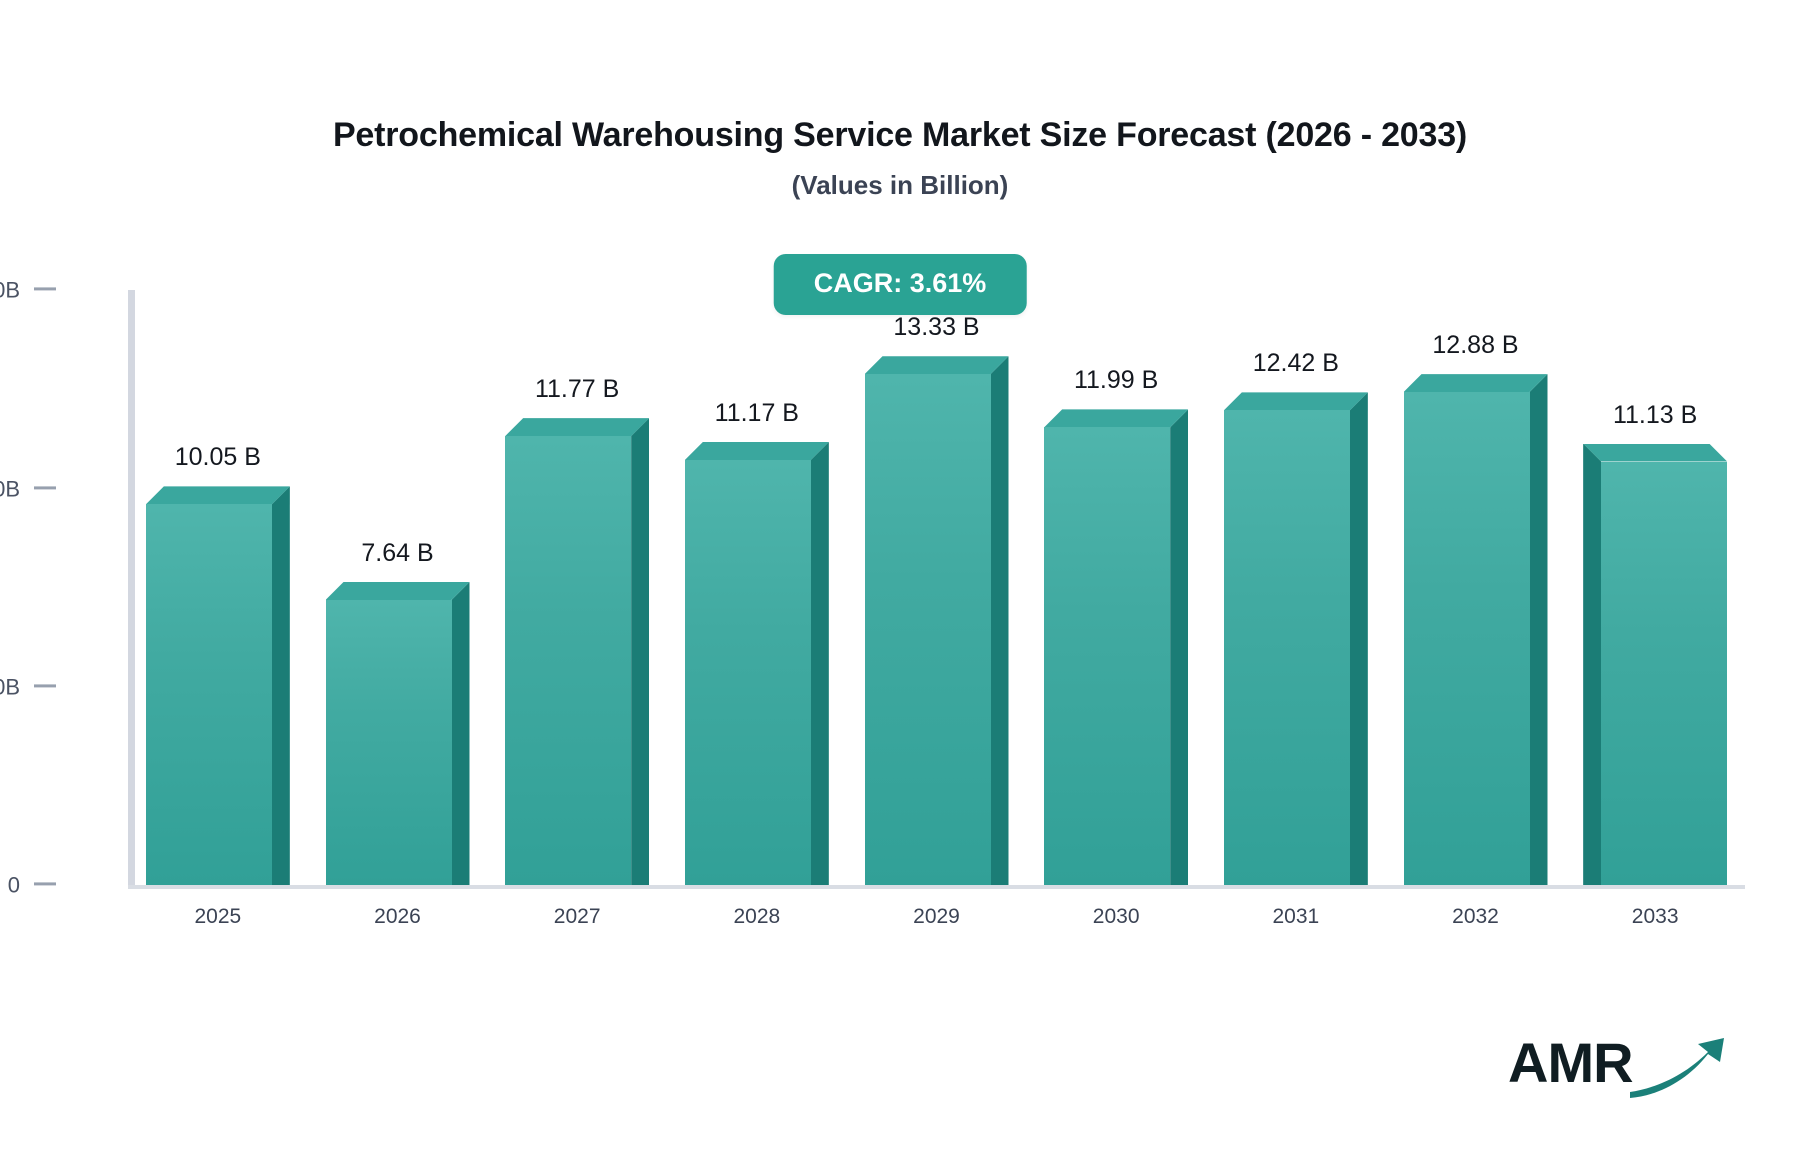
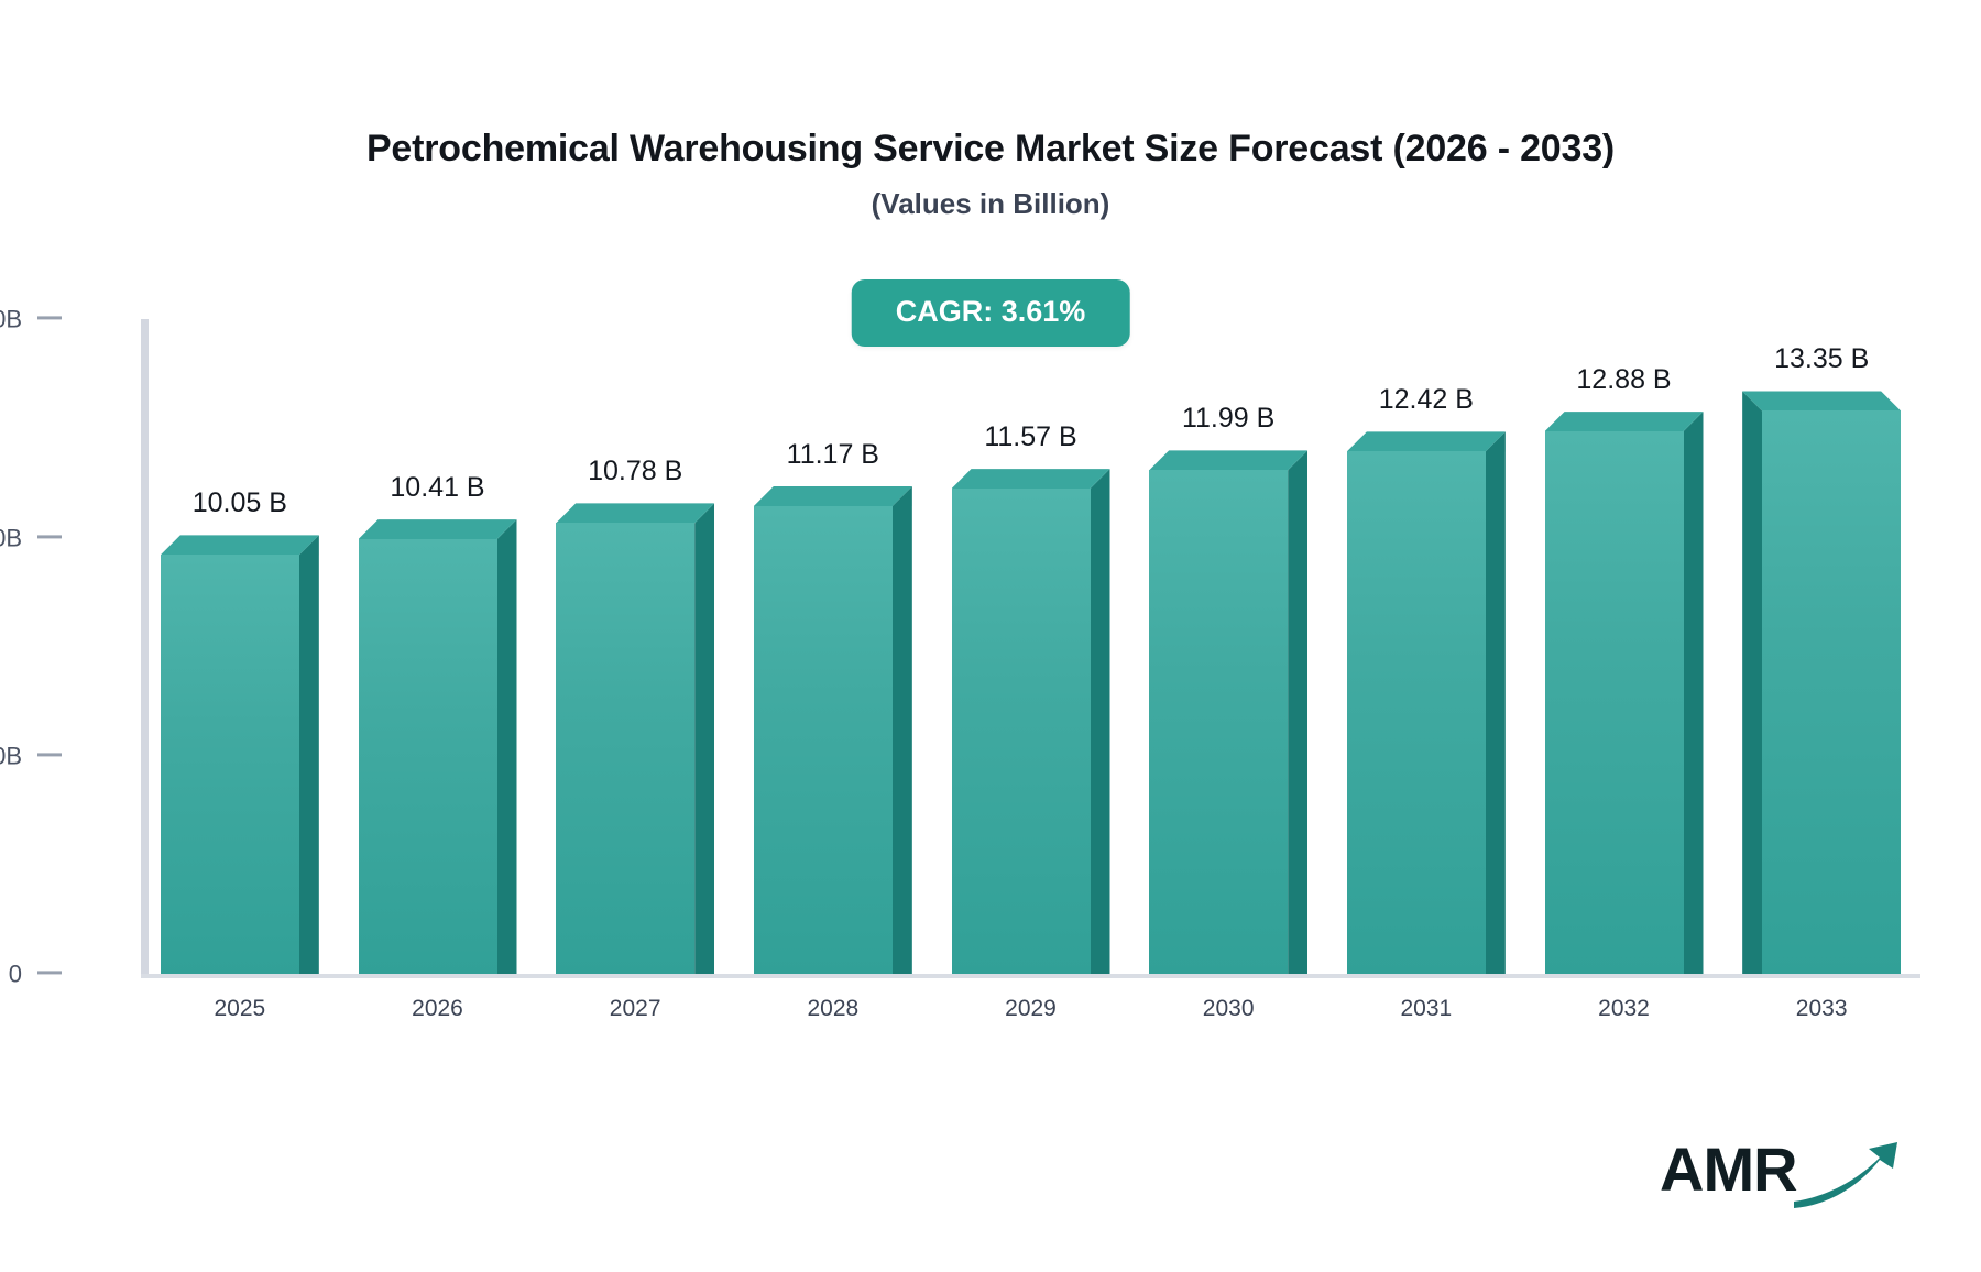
2026: 7.64 -> 10.41
2027: 11.77 -> 10.78
2029: 13.33 -> 11.57
2033: 11.13 -> 13.35
